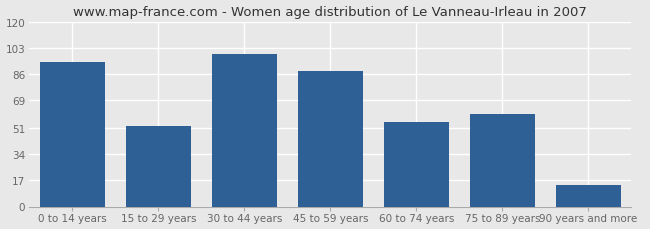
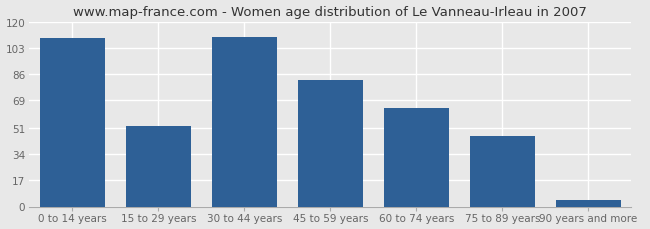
0 to 14 years: 94 -> 109
30 to 44 years: 99 -> 110
45 to 59 years: 88 -> 82
60 to 74 years: 55 -> 64
75 to 89 years: 60 -> 46
90 years and more: 14 -> 4
